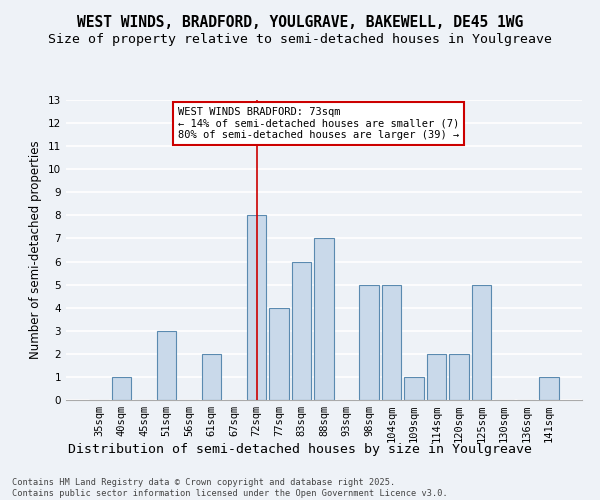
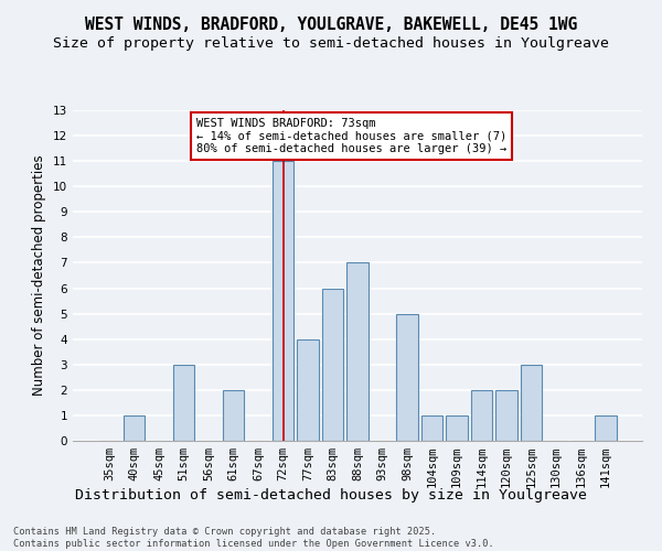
72sqm: 8 -> 11
104sqm: 5 -> 1
125sqm: 5 -> 3
